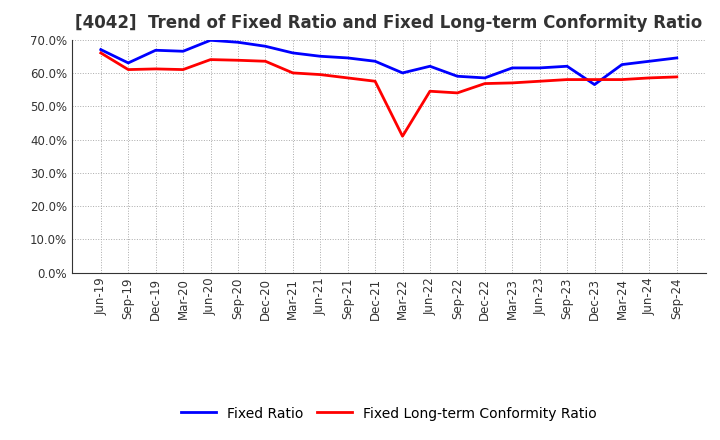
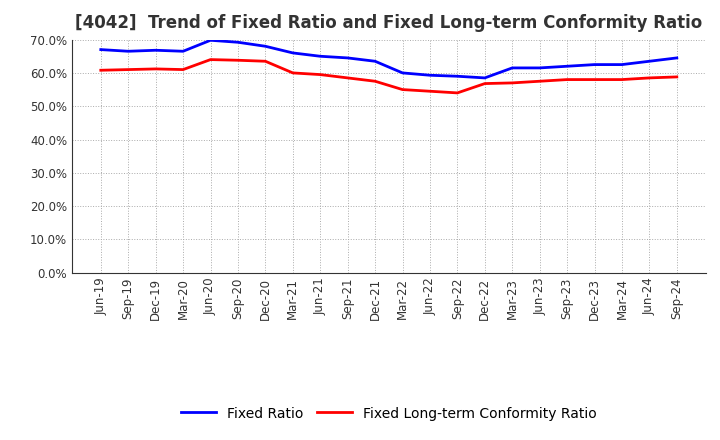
Fixed Long-term Conformity Ratio/Jun-19: 66.0% -> 60.8%
Fixed Ratio/Sep-19: 63.0% -> 66.5%
Fixed Long-term Conformity Ratio/Mar-22: 41.0% -> 55.0%
Fixed Ratio/Jun-22: 62.0% -> 59.3%
Fixed Ratio/Dec-23: 56.5% -> 62.5%
